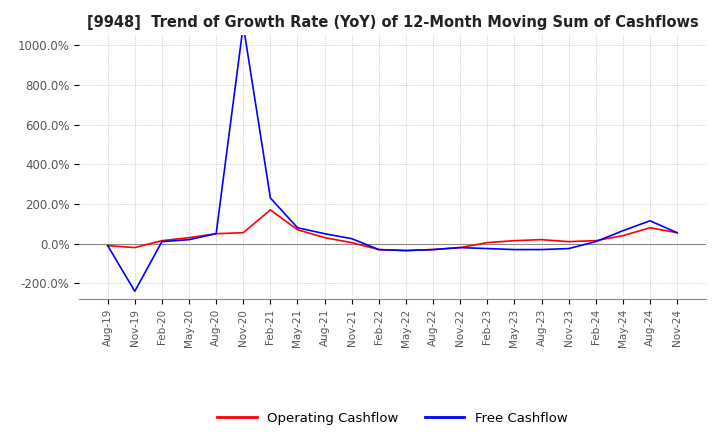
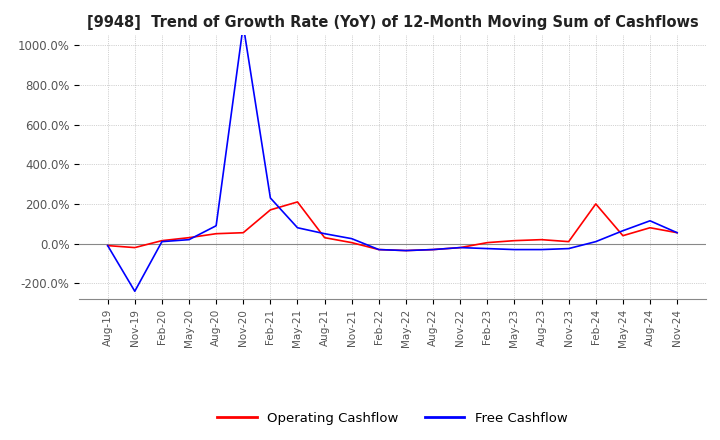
Free Cashflow/Aug-20: 50% -> 90%
Operating Cashflow/May-21: 70% -> 210%
Operating Cashflow/Feb-24: 20% -> 200%
